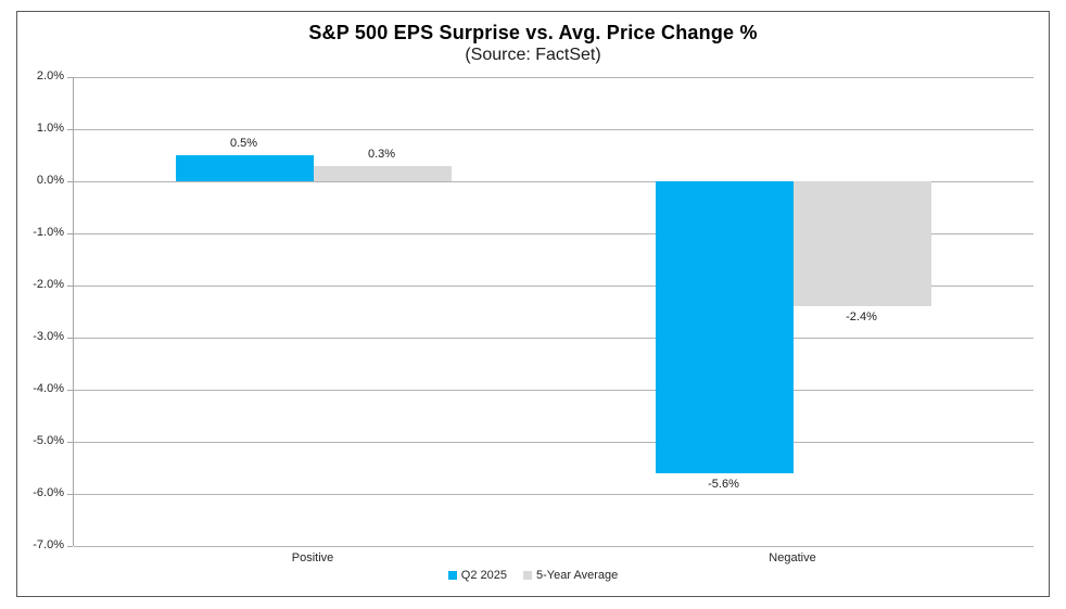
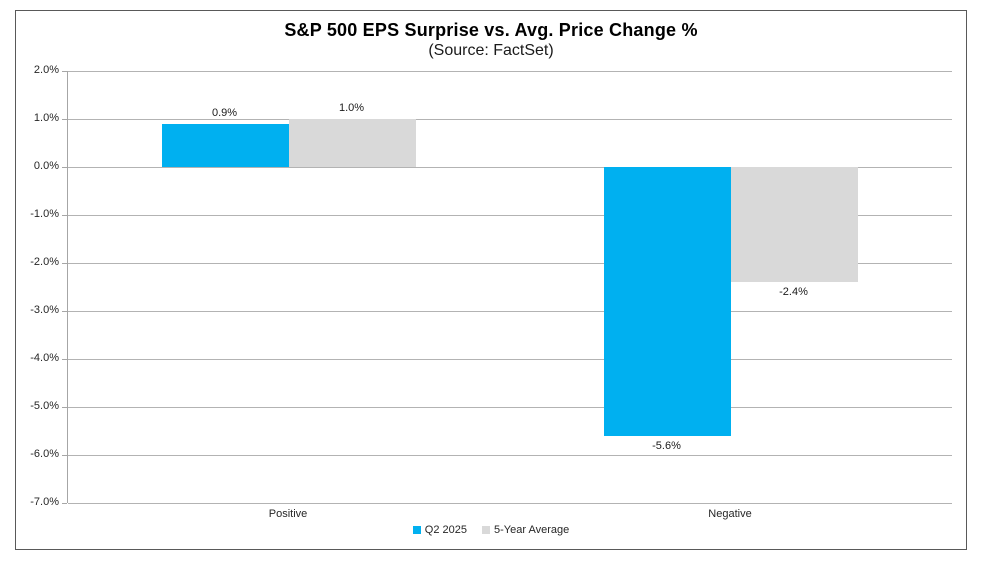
Q2 2025/Positive: 0.5% -> 0.9%
5-Year Average/Positive: 0.3% -> 1.0%
